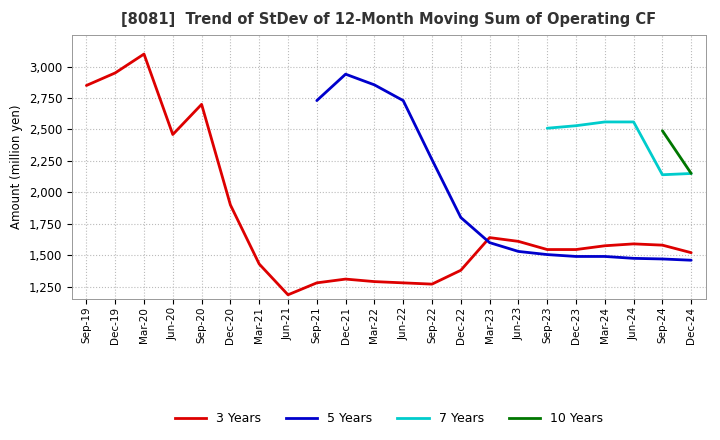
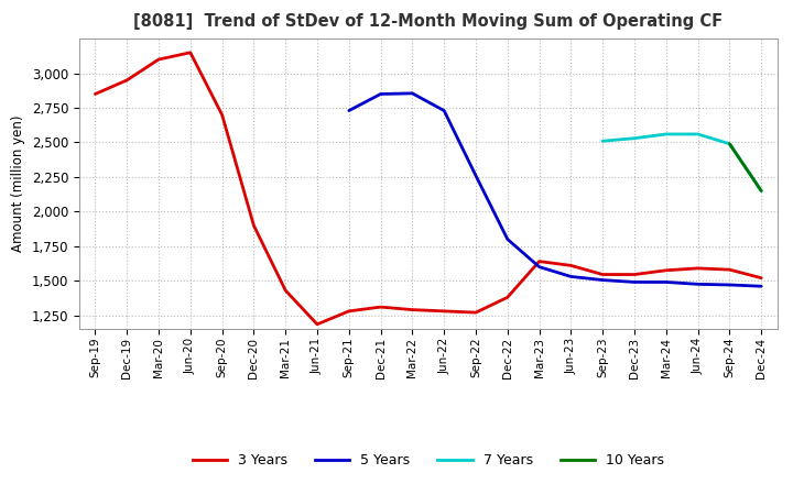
3 Years/Jun-20: 2,460 -> 3,150
5 Years/Dec-21: 2,940 -> 2,850
7 Years/Sep-24: 2,140 -> 2,490
